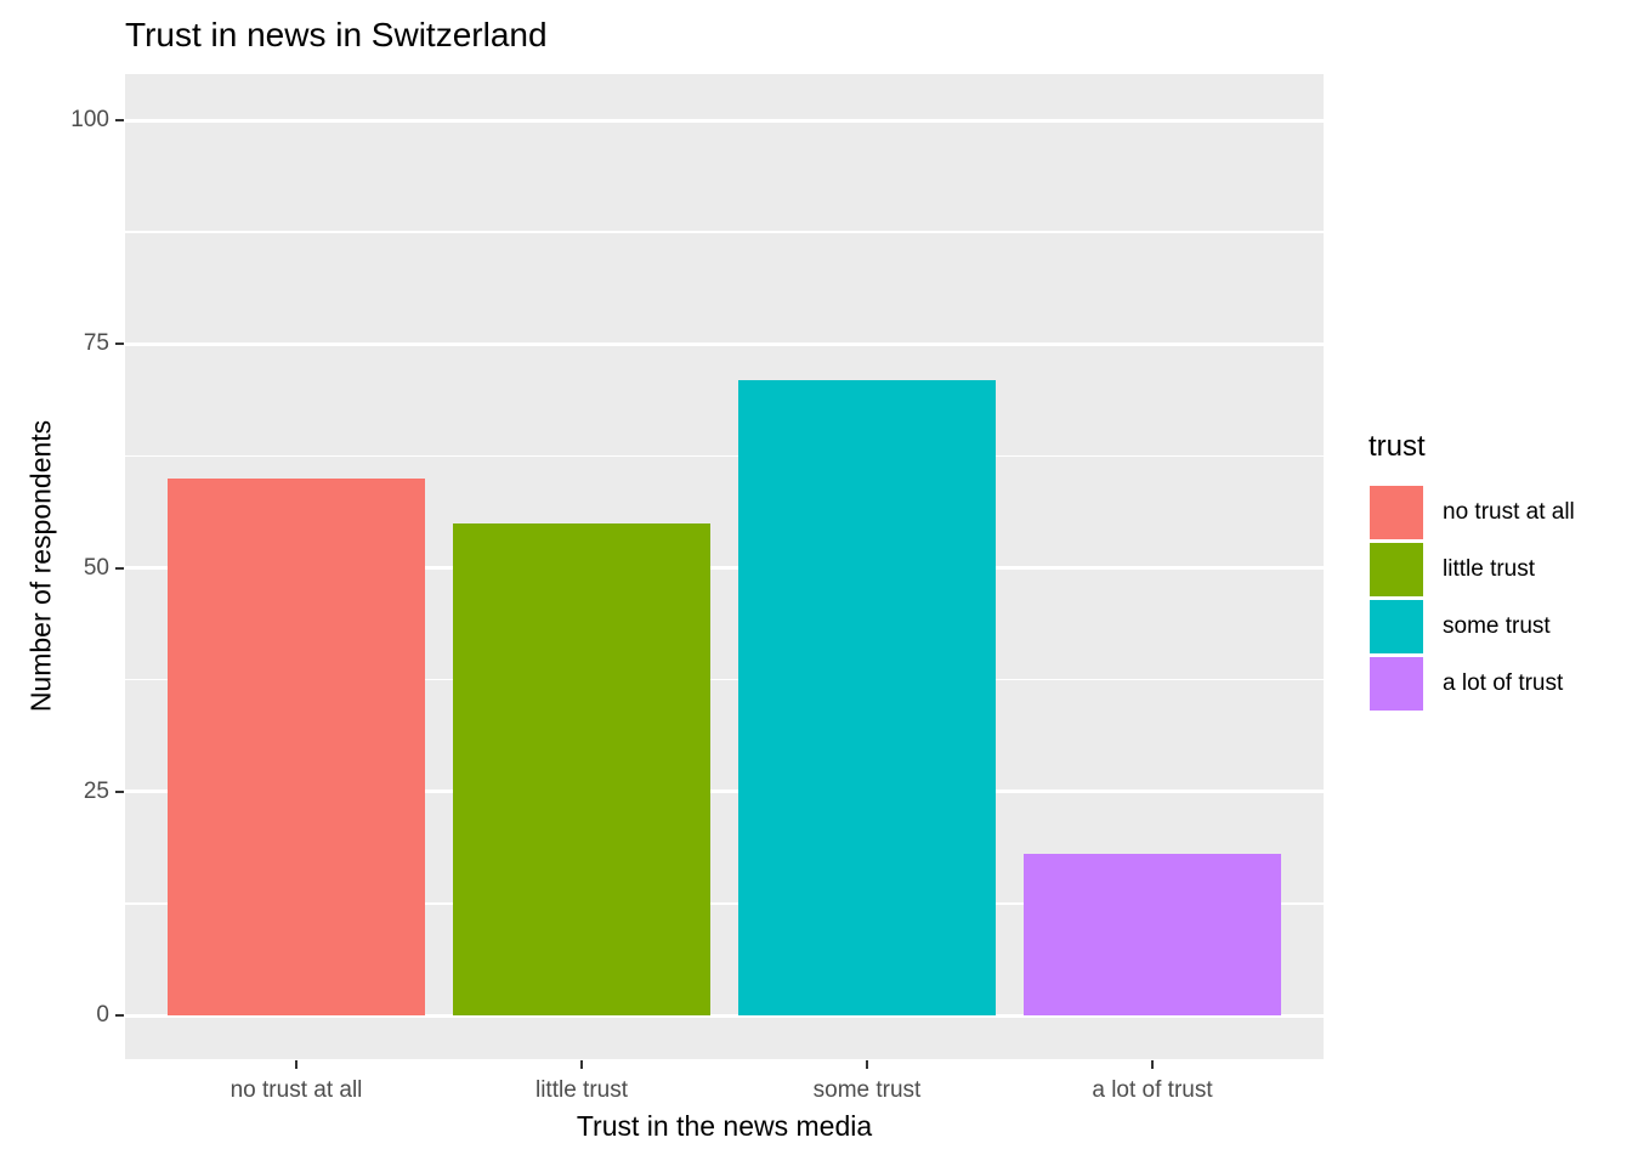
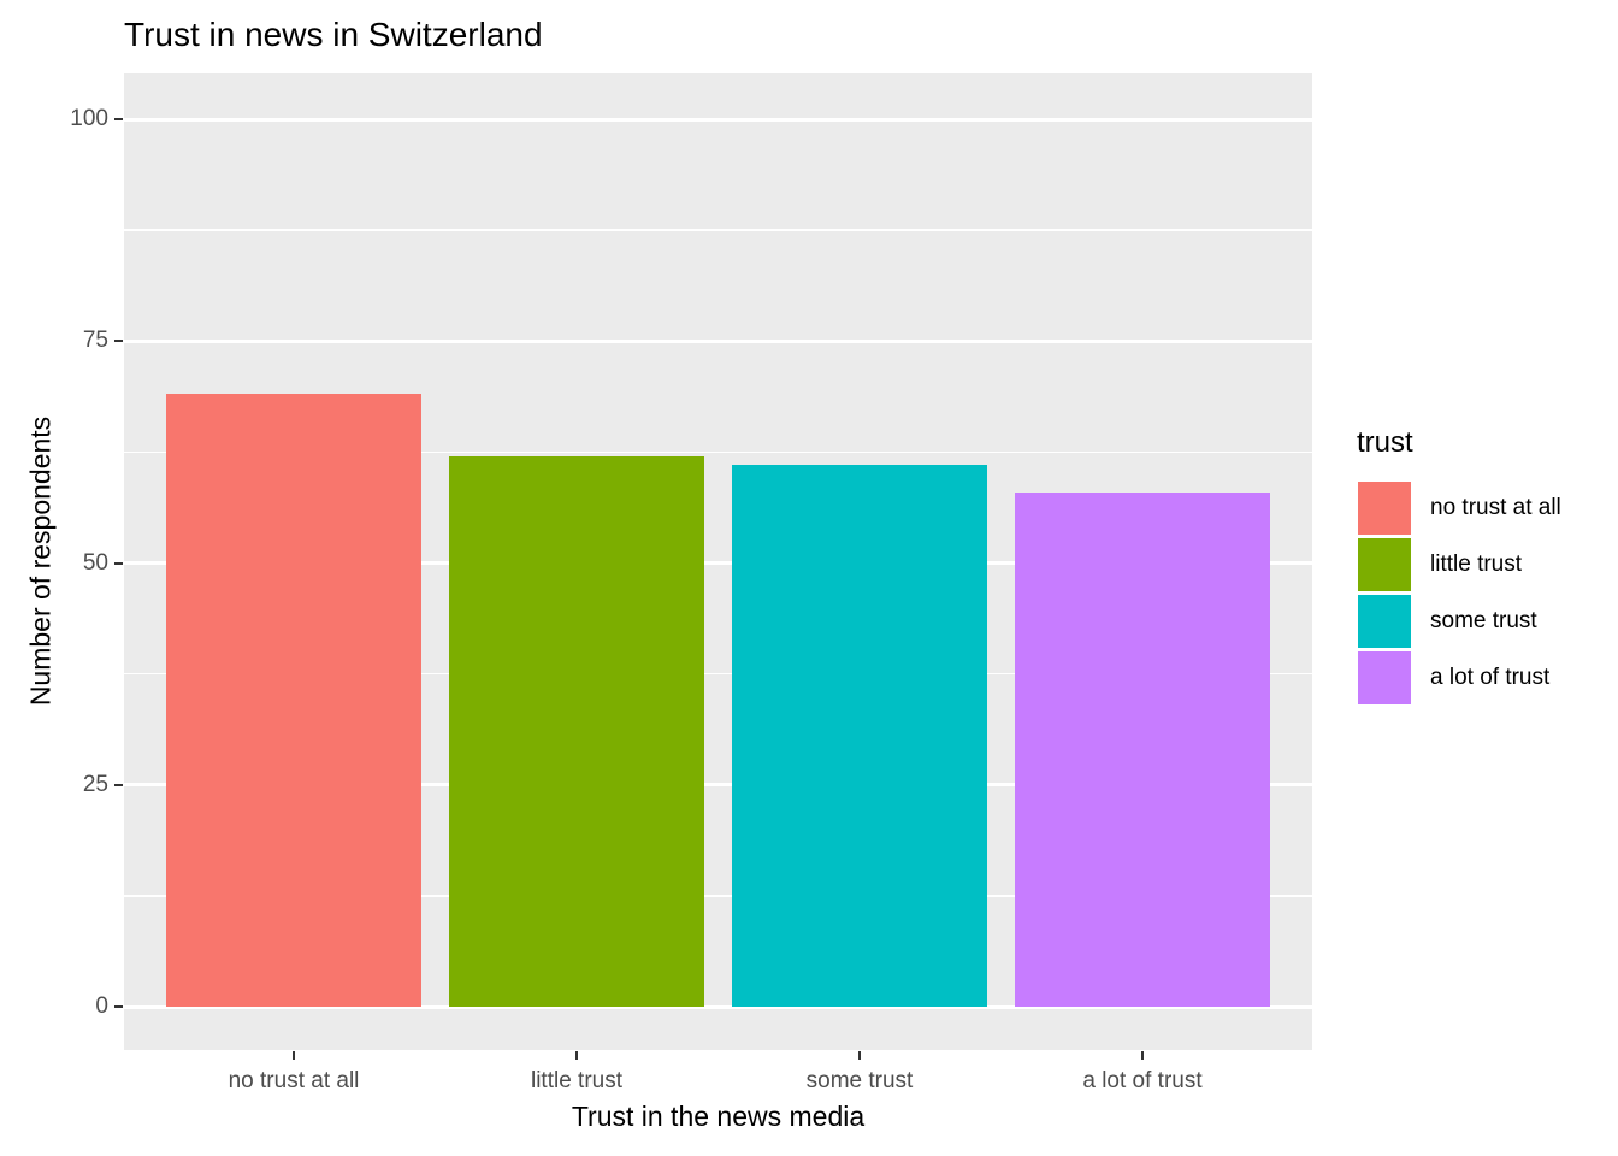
no trust at all: 60 -> 69
little trust: 55 -> 62
some trust: 71 -> 61
a lot of trust: 18 -> 58
